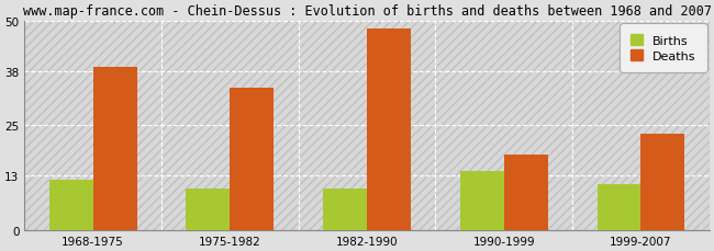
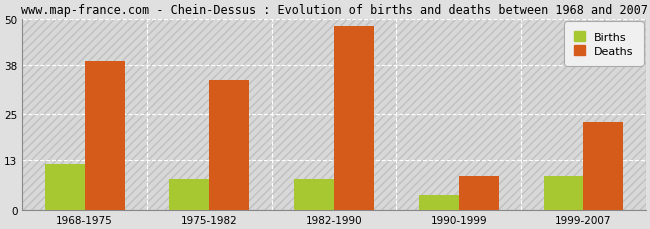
Births/1975-1982: 10 -> 8
Births/1982-1990: 10 -> 8
Births/1990-1999: 14 -> 4
Deaths/1990-1999: 18 -> 9
Births/1999-2007: 11 -> 9
